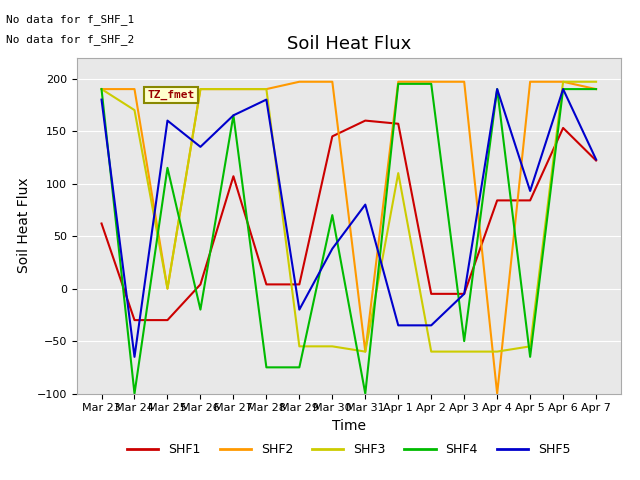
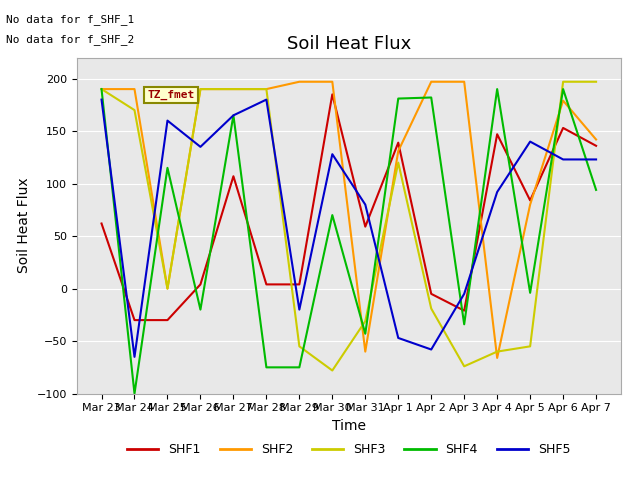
SHF1/Mar 30: 145 -> 185
SHF3/Mar 30: -55 -> -78
SHF5/Mar 30: 38 -> 128
SHF1/Mar 31: 160 -> 59
SHF3/Mar 31: -60 -> -31
SHF4/Mar 31: -100 -> -43
SHF1/Apr 1: 157 -> 139
SHF2/Apr 1: 197 -> 131
SHF3/Apr 1: 110 -> 120
SHF4/Apr 1: 195 -> 181
SHF5/Apr 1: -35 -> -47
SHF3/Apr 2: -60 -> -19
SHF4/Apr 2: 195 -> 182
SHF5/Apr 2: -35 -> -58
SHF1/Apr 3: -5 -> -21
SHF3/Apr 3: -60 -> -74
SHF4/Apr 3: -50 -> -34
SHF1/Apr 4: 84 -> 147
SHF2/Apr 4: -100 -> -66
SHF5/Apr 4: 190 -> 92
SHF2/Apr 5: 197 -> 80
SHF4/Apr 5: -65 -> -4
SHF5/Apr 5: 93 -> 140
SHF2/Apr 6: 197 -> 179
SHF5/Apr 6: 190 -> 123
SHF1/Apr 7: 122 -> 136
SHF2/Apr 7: 190 -> 142
SHF4/Apr 7: 190 -> 94
